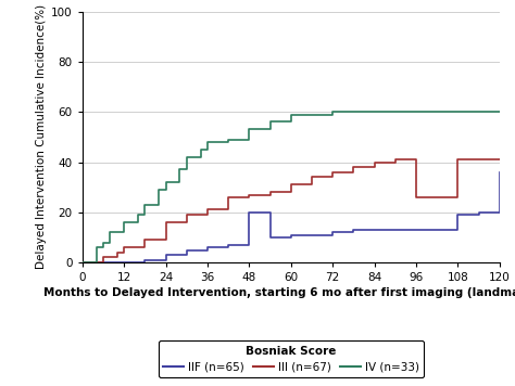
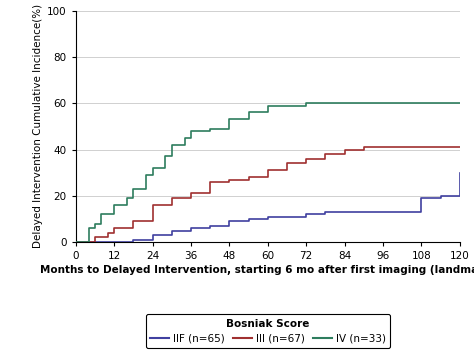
IIF (n=65)/48: 20 -> 9
III (n=67)/96: 26 -> 41
IIF (n=65)/120: 36 -> 30
